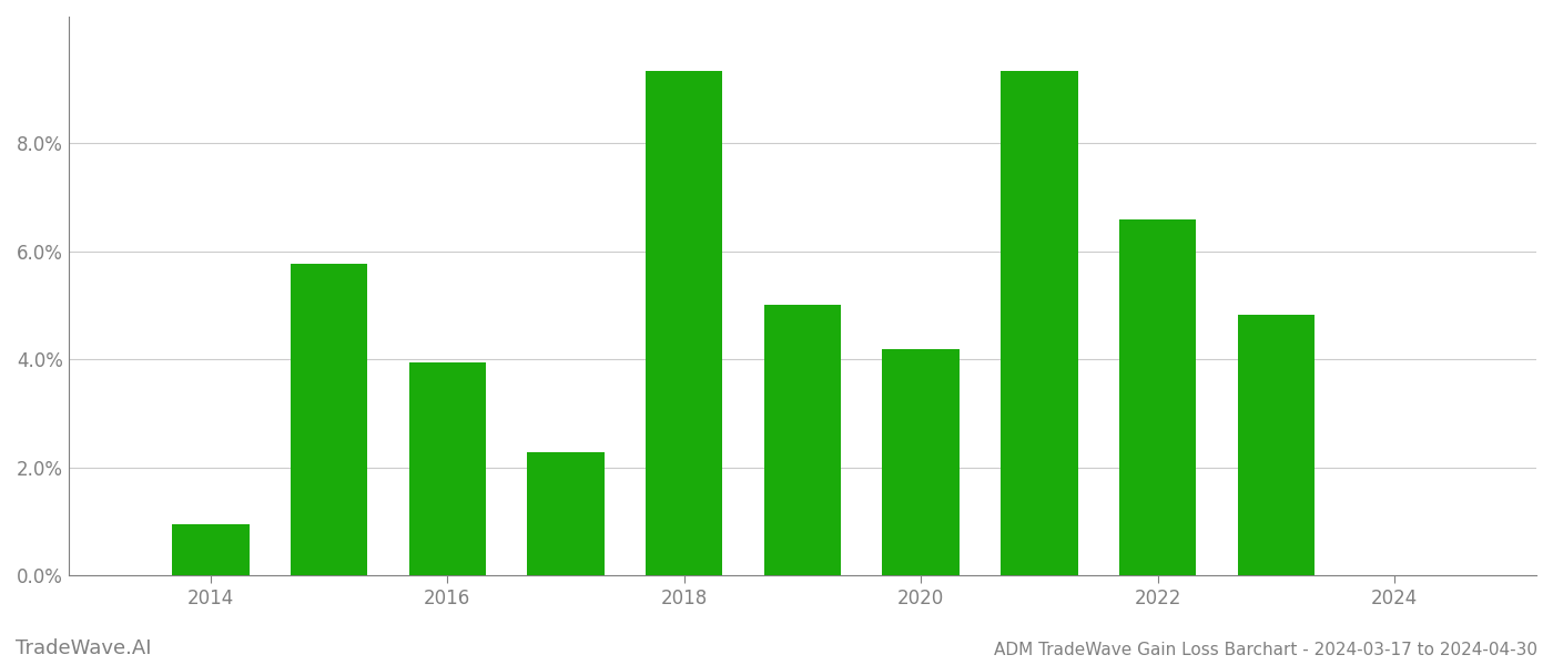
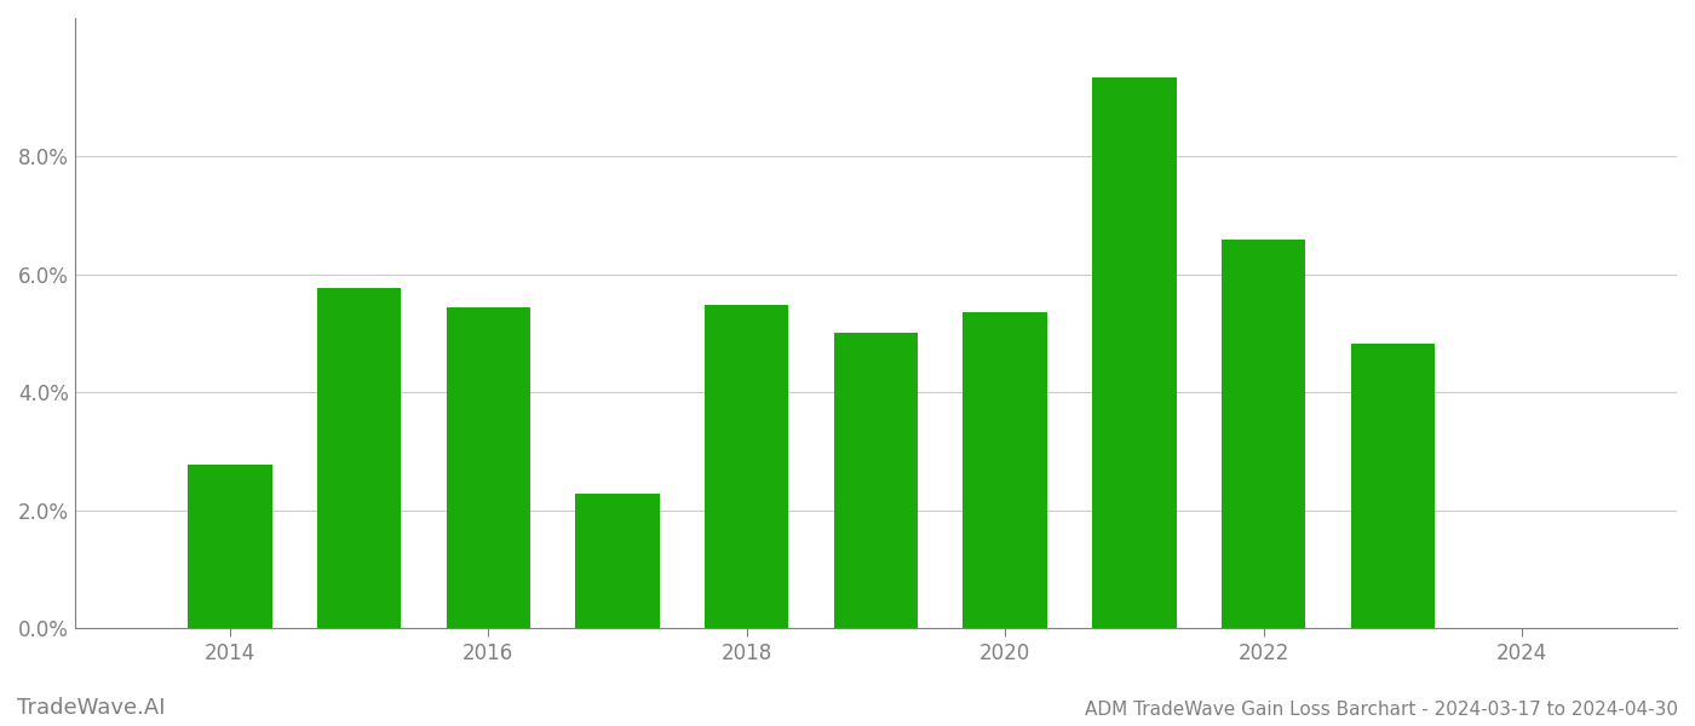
2014: 0.95% -> 2.78%
2016: 3.95% -> 5.45%
2018: 9.35% -> 5.48%
2020: 4.20% -> 5.37%
